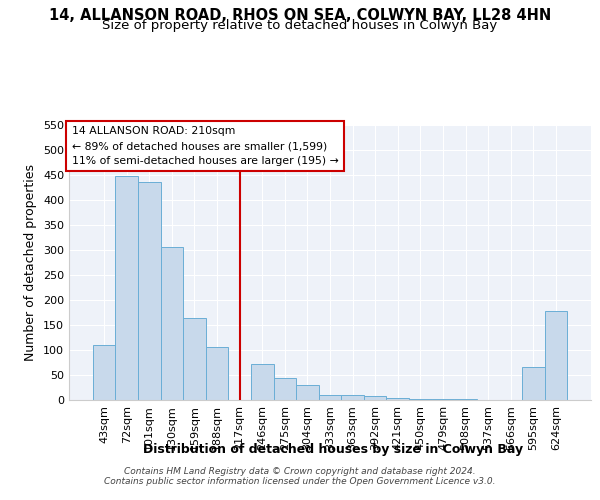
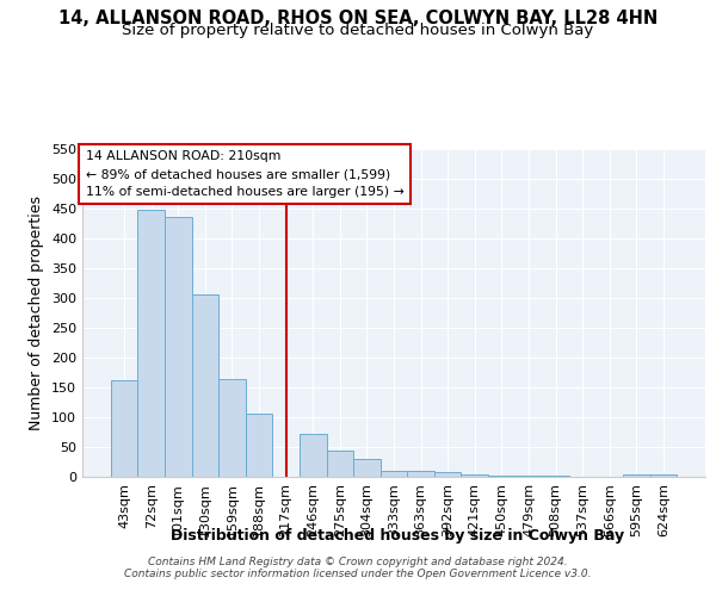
43sqm: 110 -> 163
595sqm: 66 -> 4
624sqm: 178 -> 4
